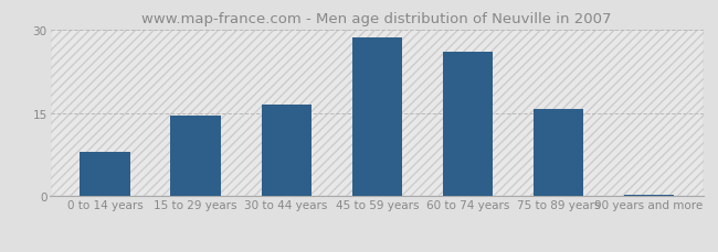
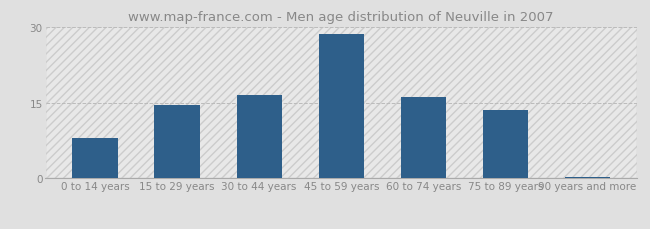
60 to 74 years: 26.0 -> 16.0
75 to 89 years: 15.6 -> 13.5
